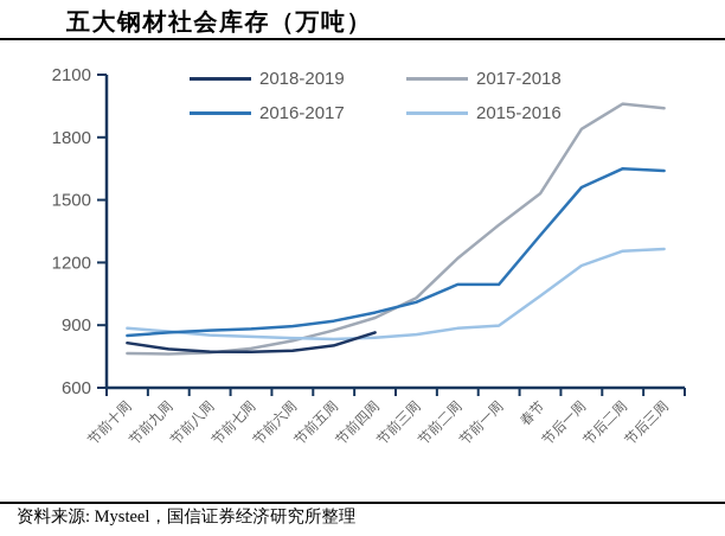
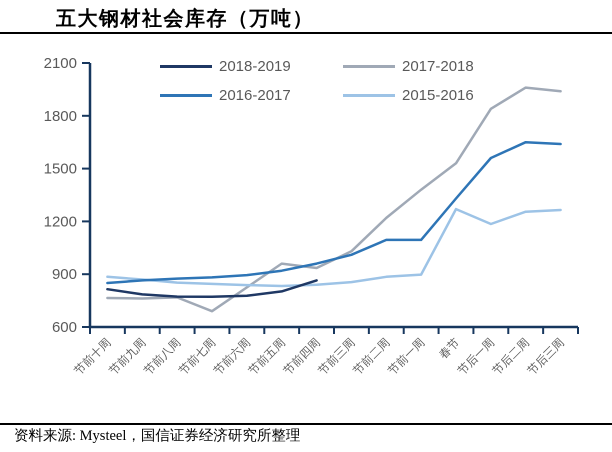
2017-2018/节前七周: 790 -> 690
2017-2018/节前五周: 880 -> 960
2015-2016/春节: 1040 -> 1270
